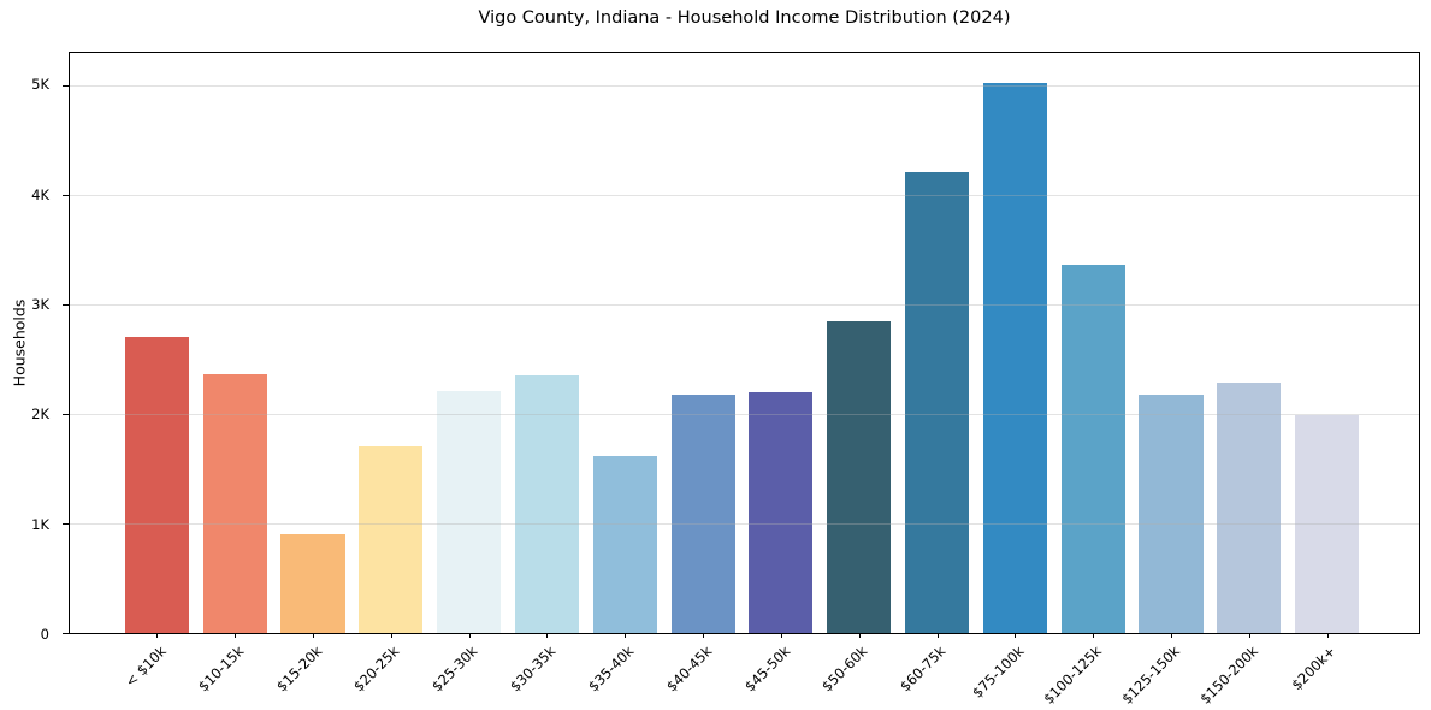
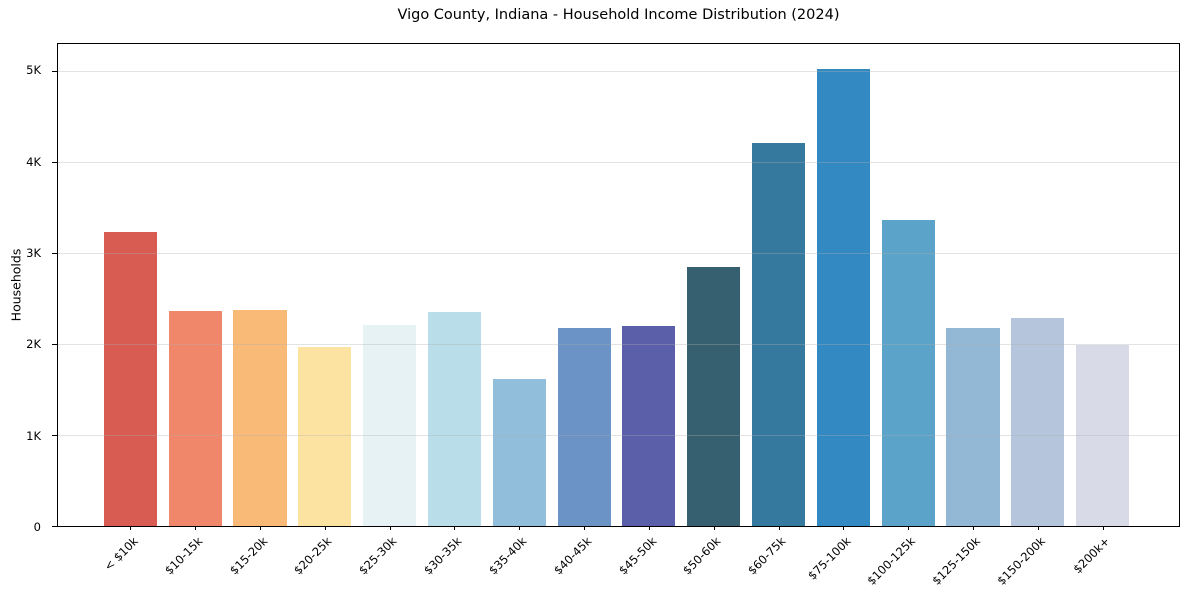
< $10k: 2.7K -> 3.2K
$15-20k: 0.9K -> 2.4K
$20-25k: 1.7K -> 2.0K
